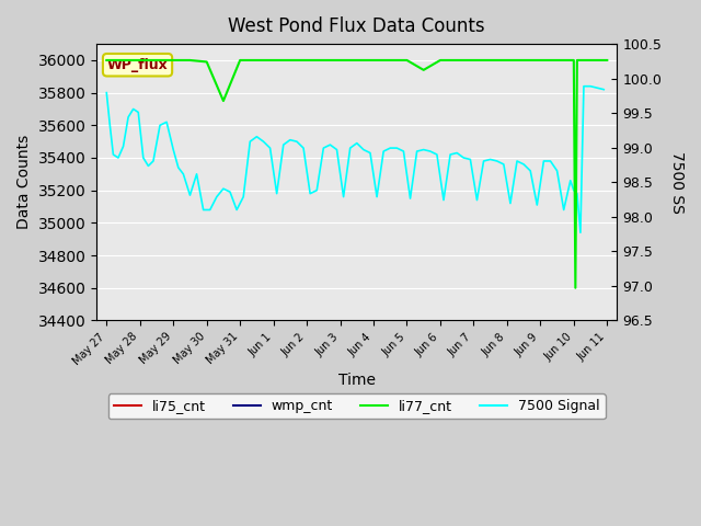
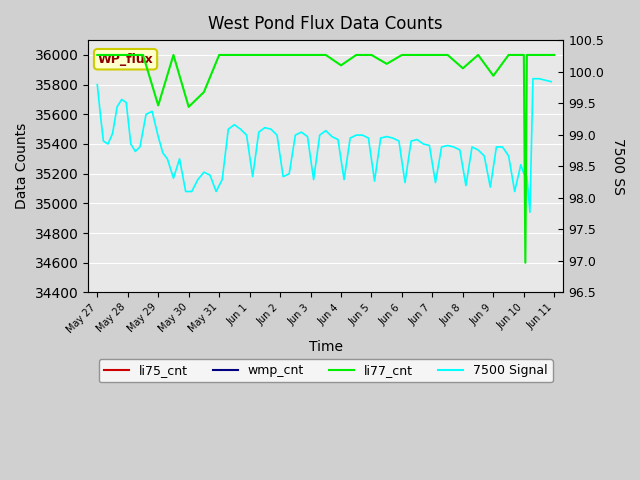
li77_cnt/May 29: 36000 -> 35660
li77_cnt/May 30: 35990 -> 35650
li77_cnt/Jun 4: 36000 -> 35930
li77_cnt/Jun 8: 36000 -> 35910
li77_cnt/Jun 9: 36000 -> 35860
